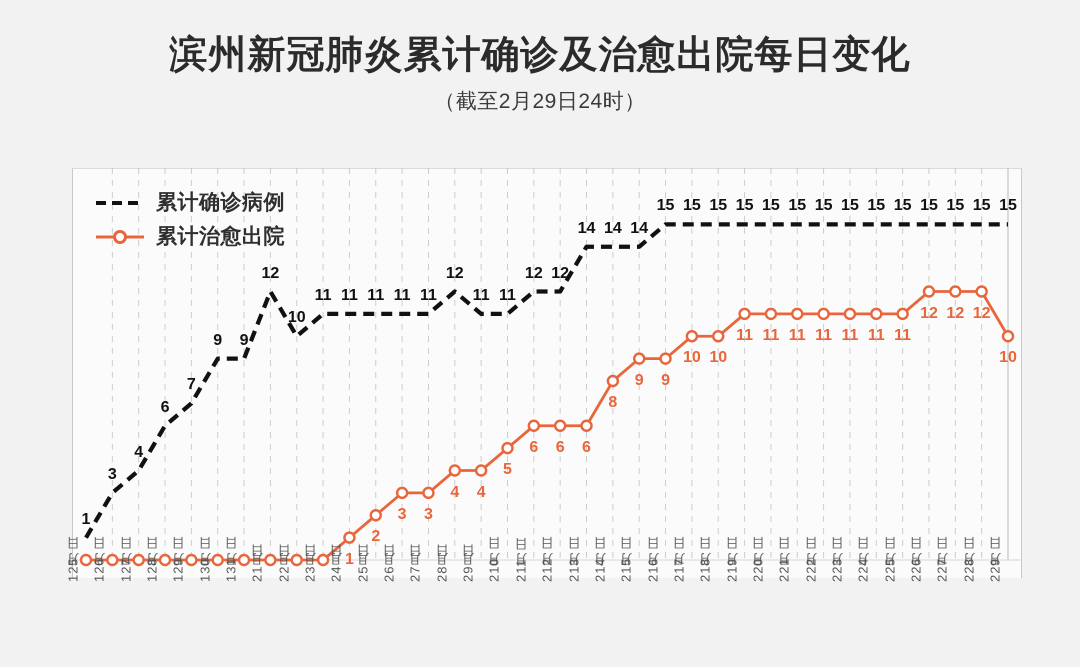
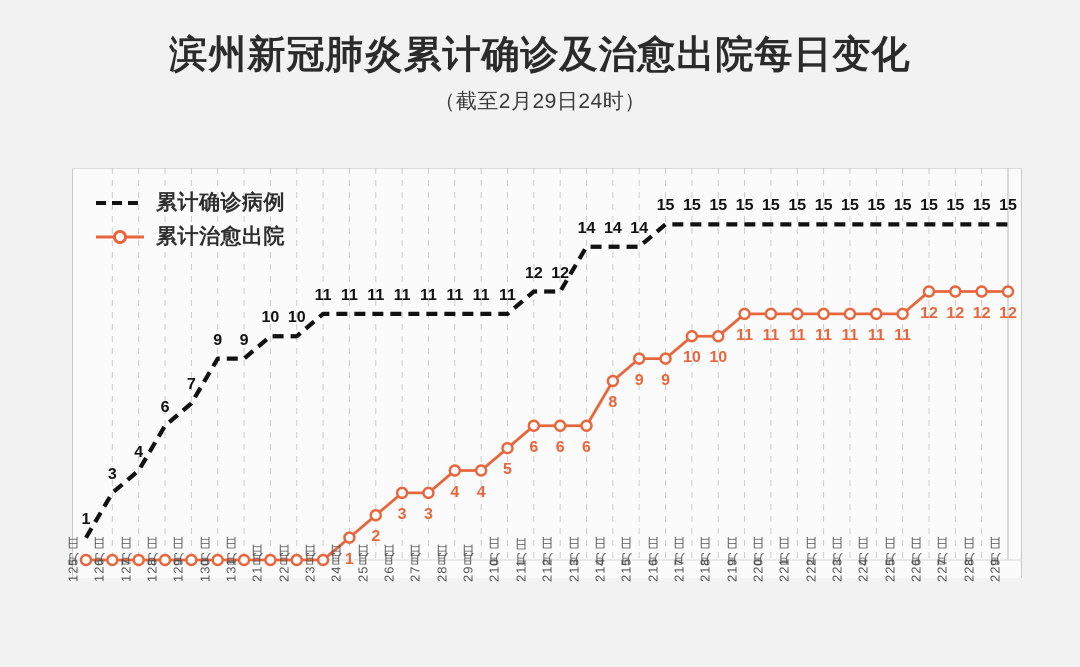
累计确诊病例/2月1日: 12 -> 10
累计确诊病例/2月8日: 12 -> 11
累计治愈出院/2月29日: 10 -> 12
